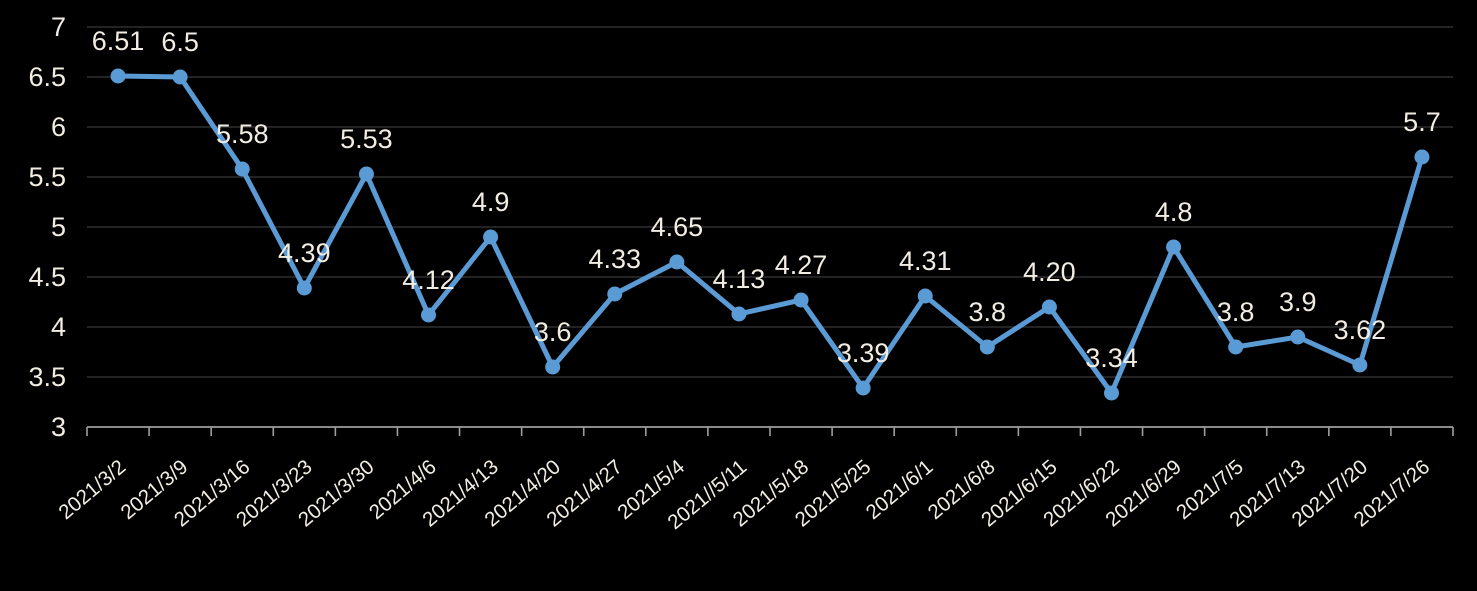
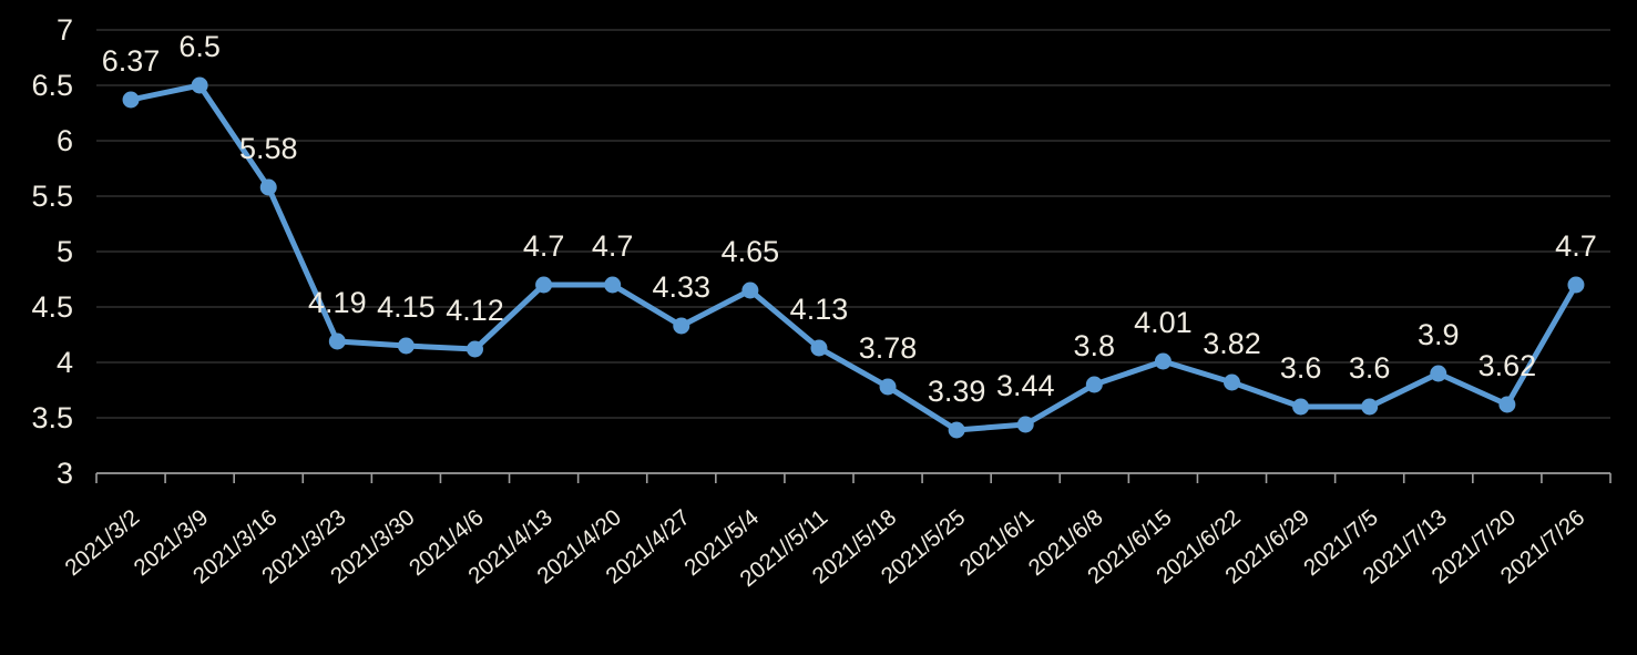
2021/3/2: 6.51 -> 6.37
2021/3/23: 4.39 -> 4.19
2021/3/30: 5.53 -> 4.15
2021/4/13: 4.9 -> 4.7
2021/4/20: 3.6 -> 4.7
2021/5/18: 4.27 -> 3.78
2021/6/1: 4.31 -> 3.44
2021/6/15: 4.20 -> 4.01
2021/6/22: 3.34 -> 3.82
2021/6/29: 4.8 -> 3.6
2021/7/5: 3.8 -> 3.6
2021/7/26: 5.7 -> 4.7
